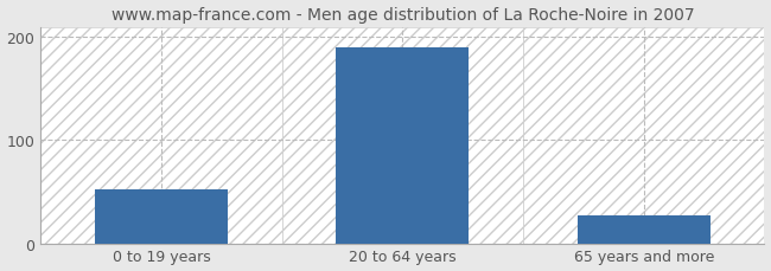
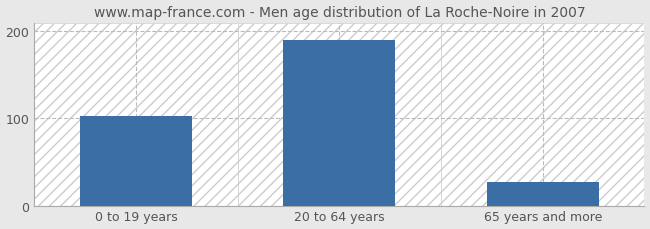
0 to 19 years: 52 -> 103
